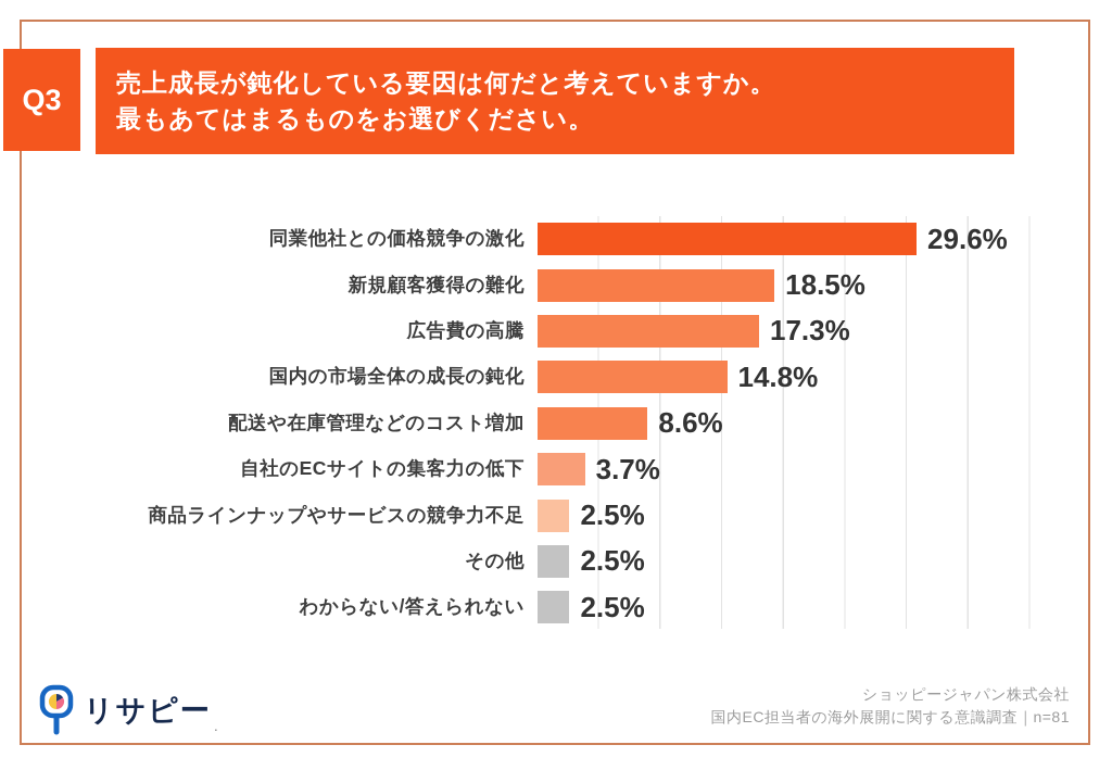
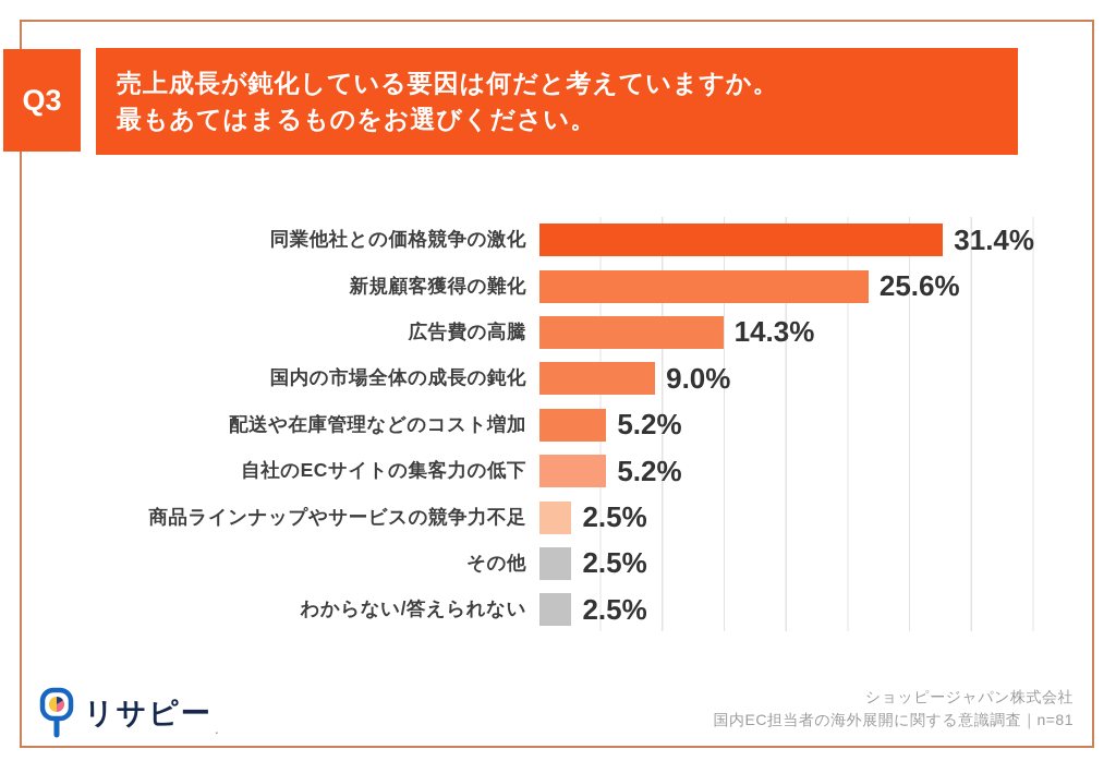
同業他社との価格競争の激化: 29.6% -> 31.4%
新規顧客獲得の難化: 18.5% -> 25.6%
広告費の高騰: 17.3% -> 14.3%
国内の市場全体の成長の鈍化: 14.8% -> 9.0%
配送や在庫管理などのコスト増加: 8.6% -> 5.2%
自社のECサイトの集客力の低下: 3.7% -> 5.2%
